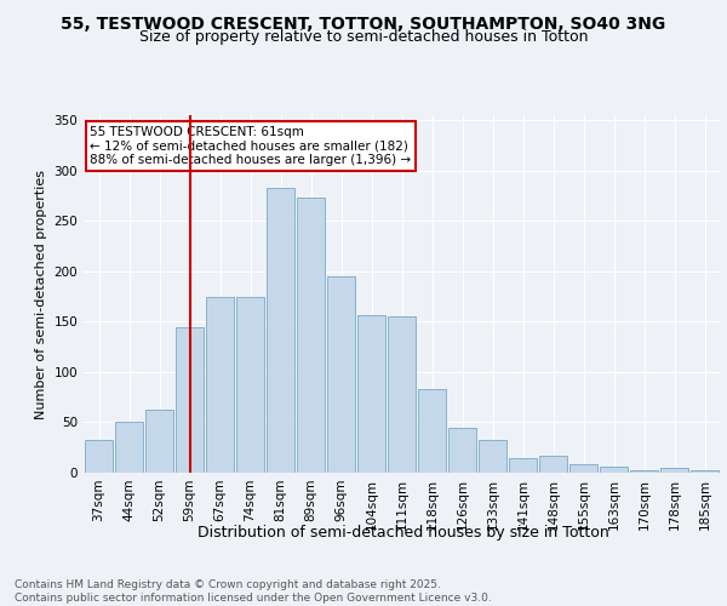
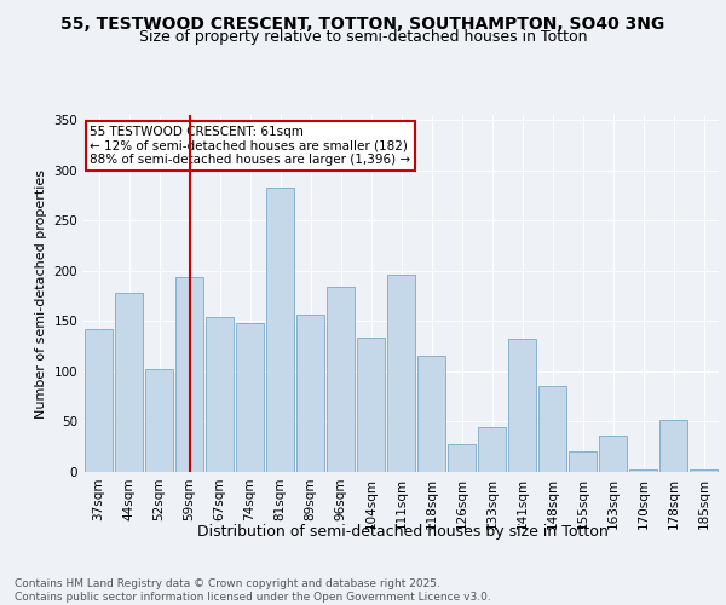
37sqm: 33 -> 142
44sqm: 50 -> 178
52sqm: 62 -> 102
59sqm: 145 -> 194
67sqm: 175 -> 154
74sqm: 175 -> 148
89sqm: 273 -> 156
96sqm: 195 -> 184
104sqm: 157 -> 134
111sqm: 155 -> 196
118sqm: 83 -> 116
126sqm: 44 -> 28
133sqm: 32 -> 44
141sqm: 15 -> 132
148sqm: 17 -> 86
155sqm: 8 -> 20
163sqm: 6 -> 36
178sqm: 5 -> 52
